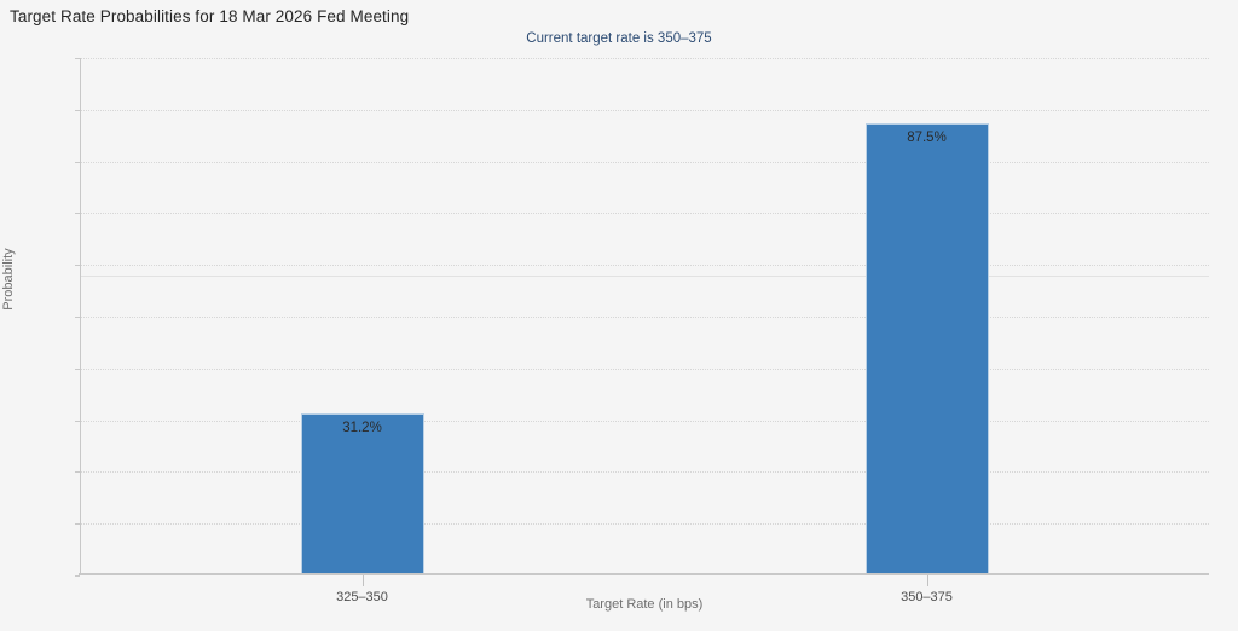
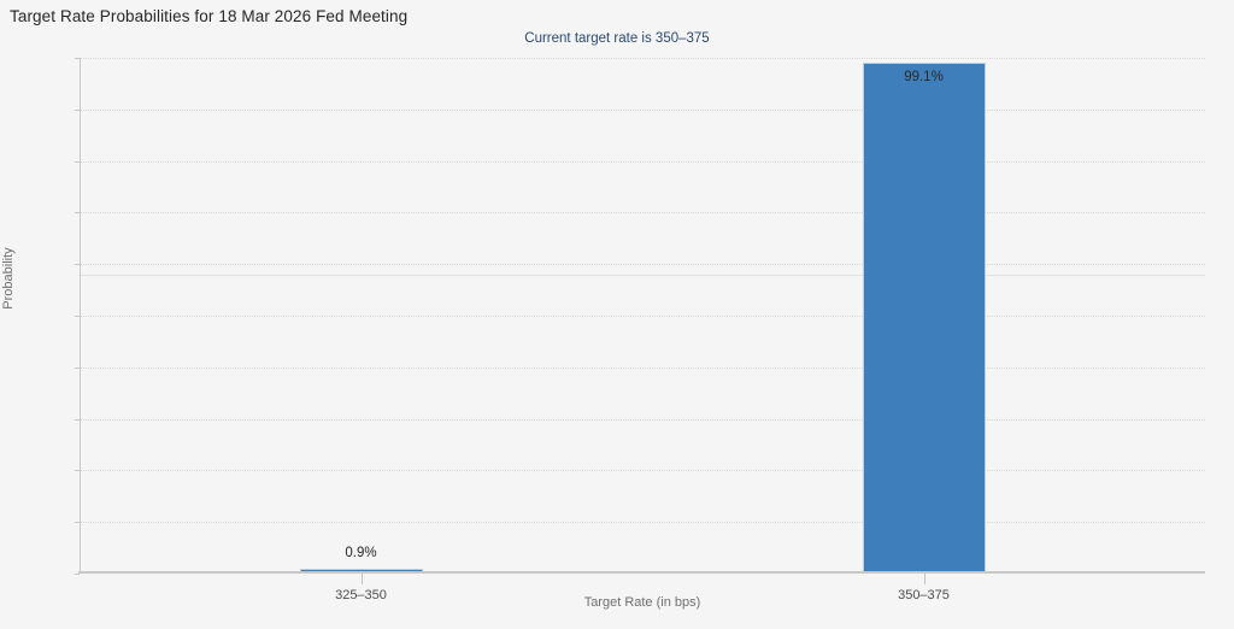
325–350: 31.2% -> 0.9%
350–375: 87.5% -> 99.1%
